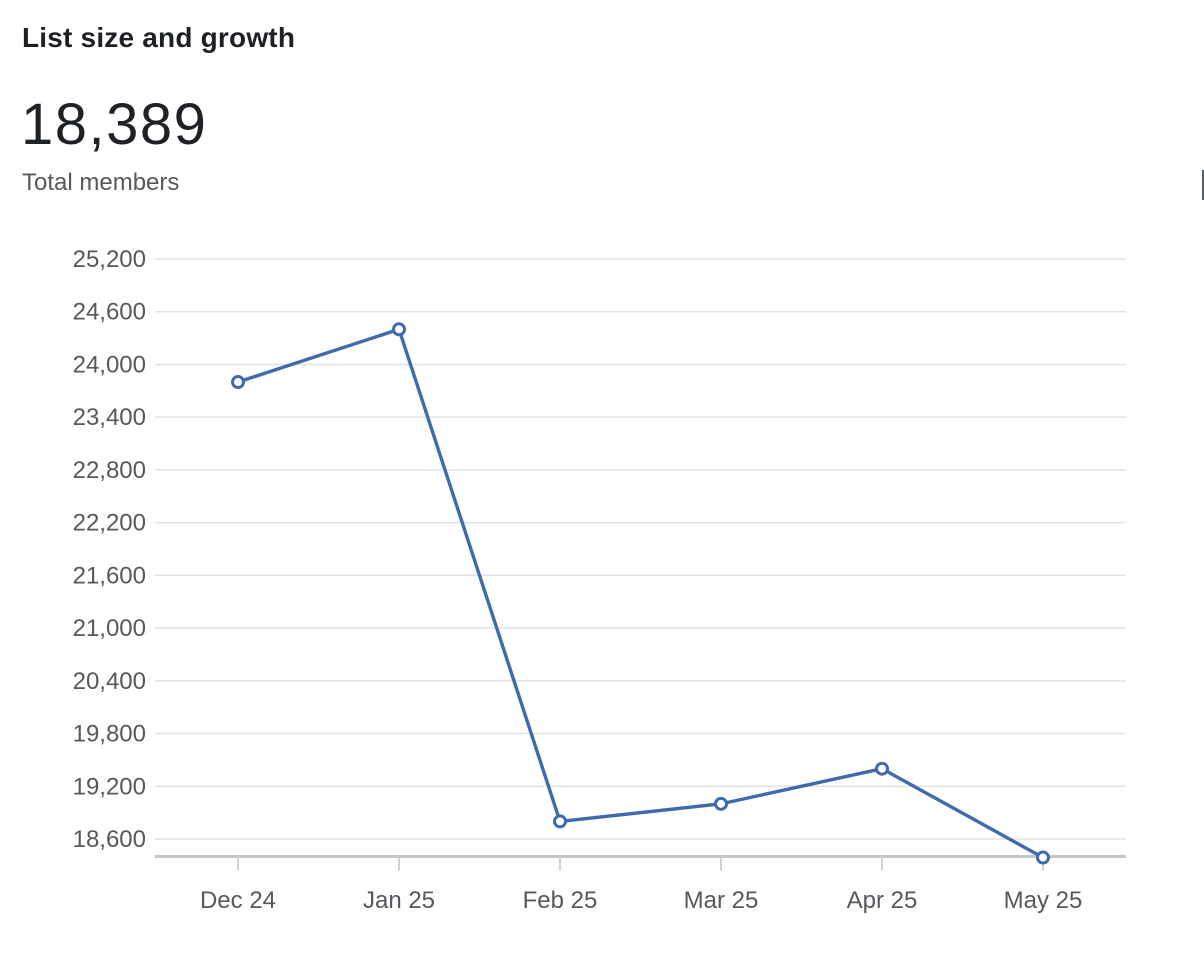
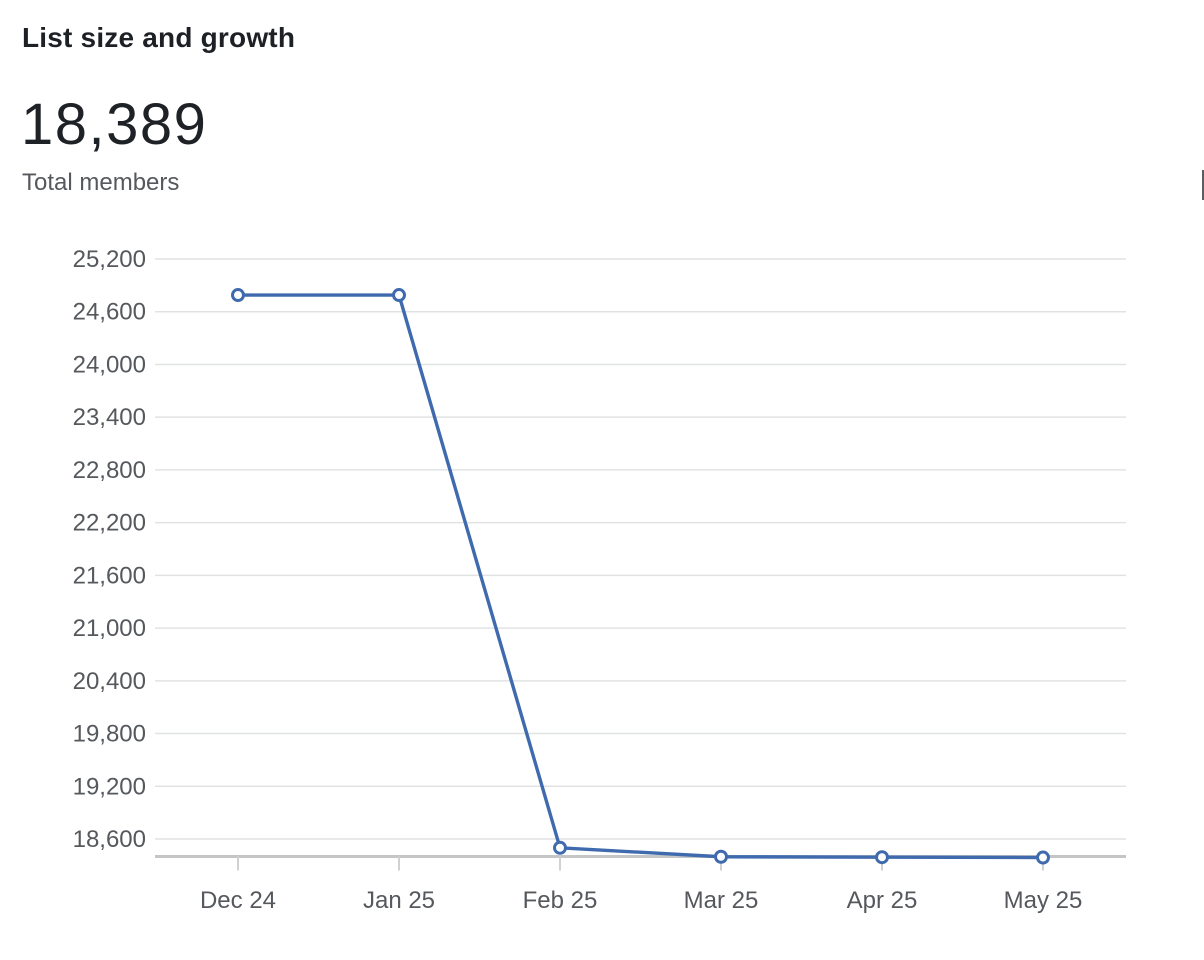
Dec 24: 23800 -> 24800
Jan 25: 24400 -> 24800
Feb 25: 18800 -> 18500
Mar 25: 19000 -> 18400
Apr 25: 19400 -> 18400
